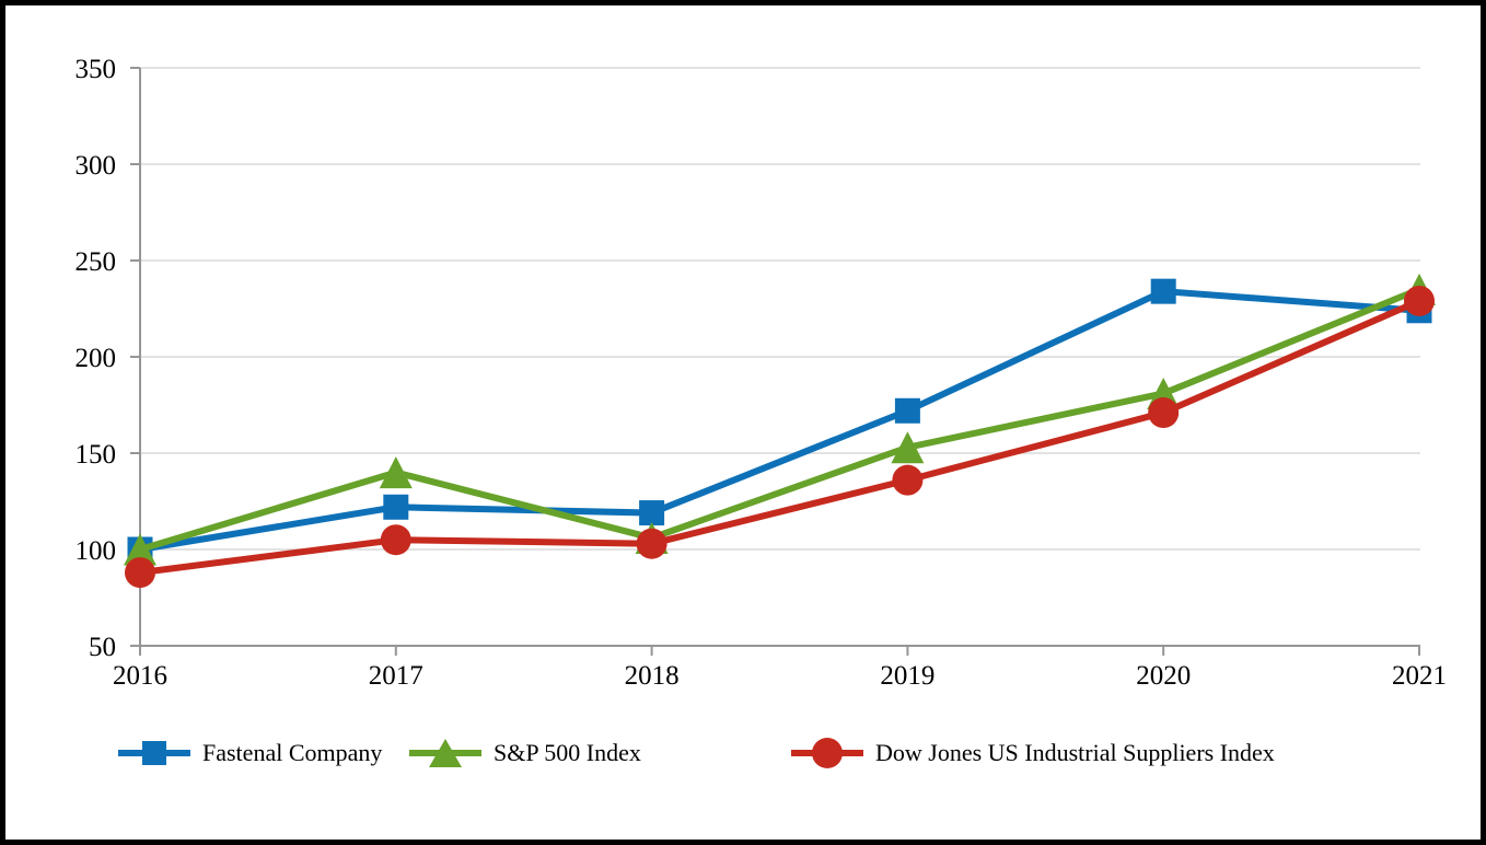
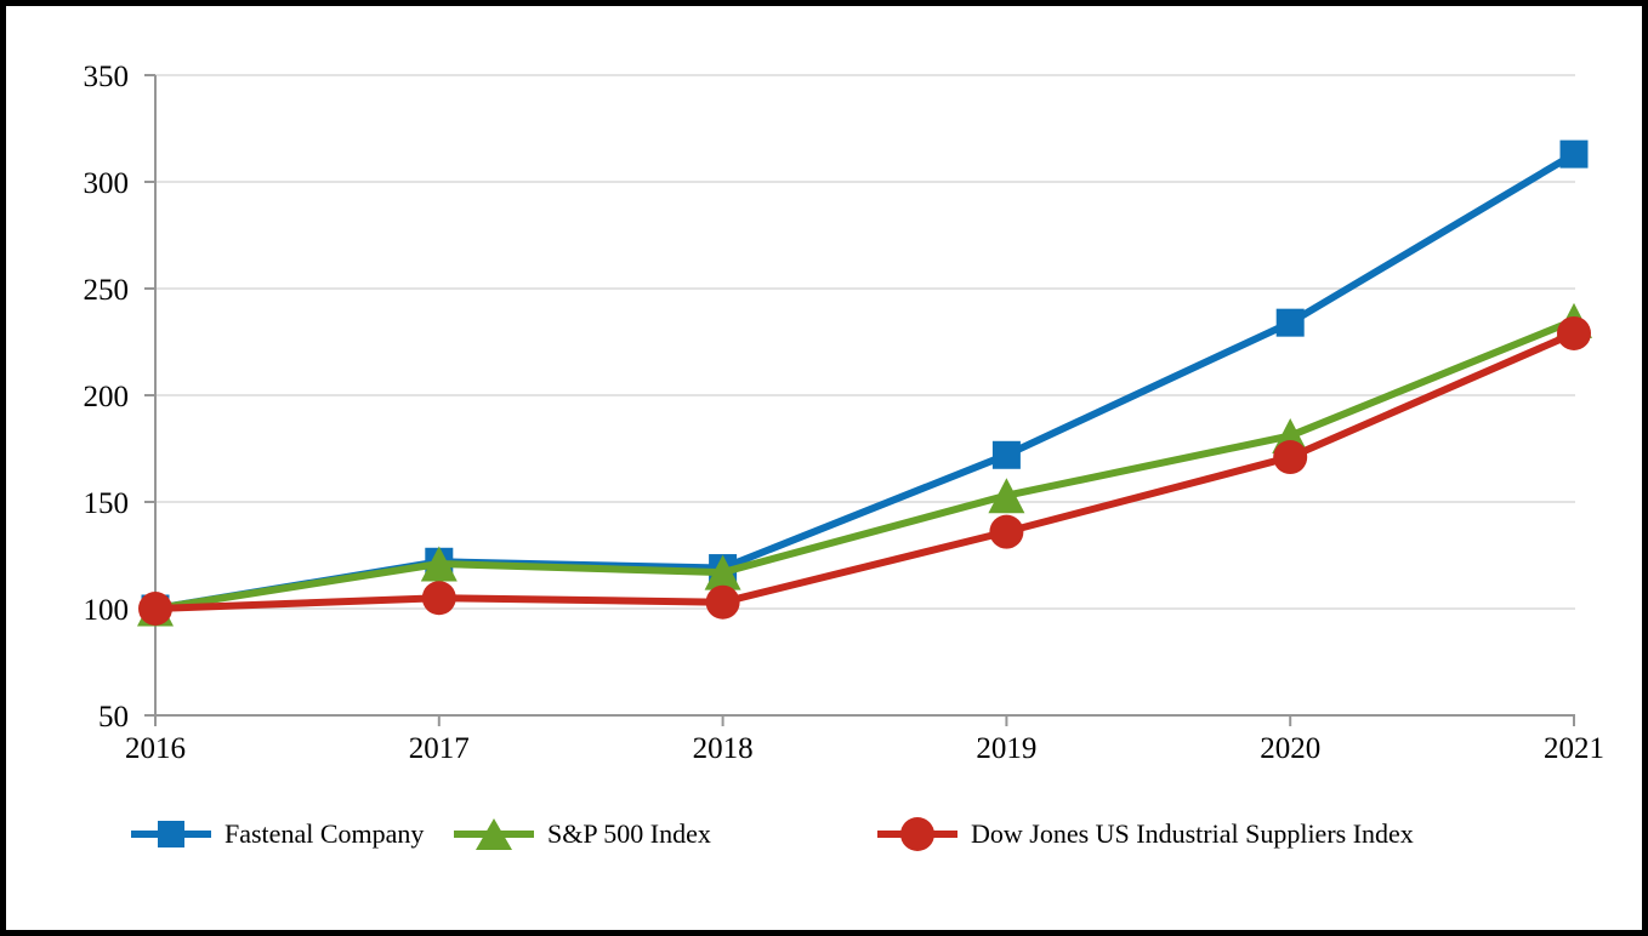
Dow Jones US Industrial Suppliers Index/2016: 88 -> 100
S&P 500 Index/2017: 140 -> 121
S&P 500 Index/2018: 106 -> 117
Fastenal Company/2021: 224 -> 313
